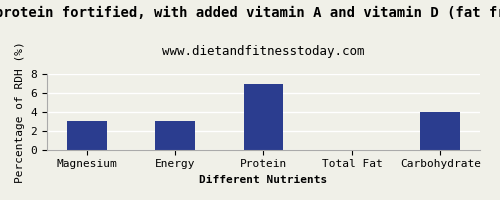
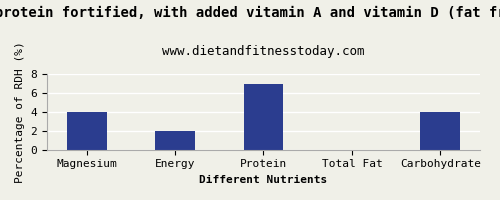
Magnesium: 3 -> 4
Energy: 3 -> 2
